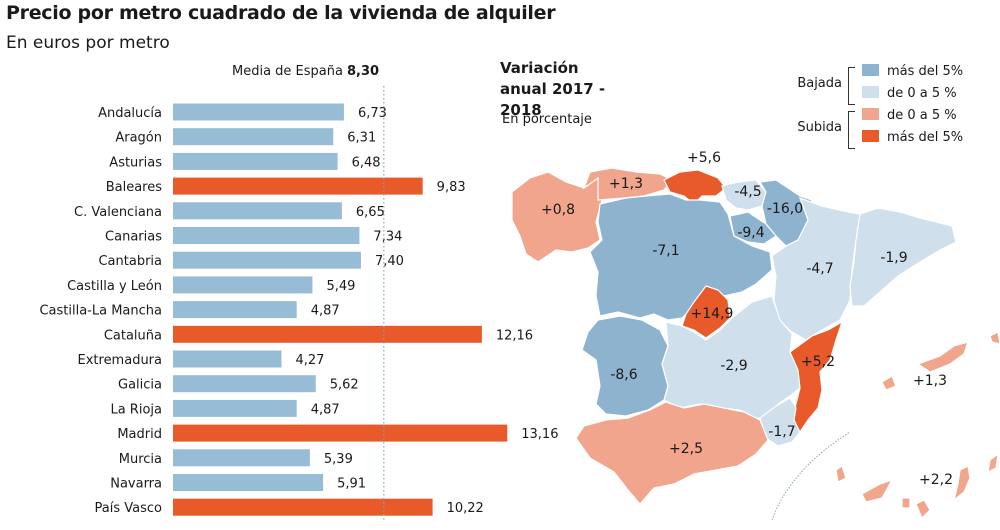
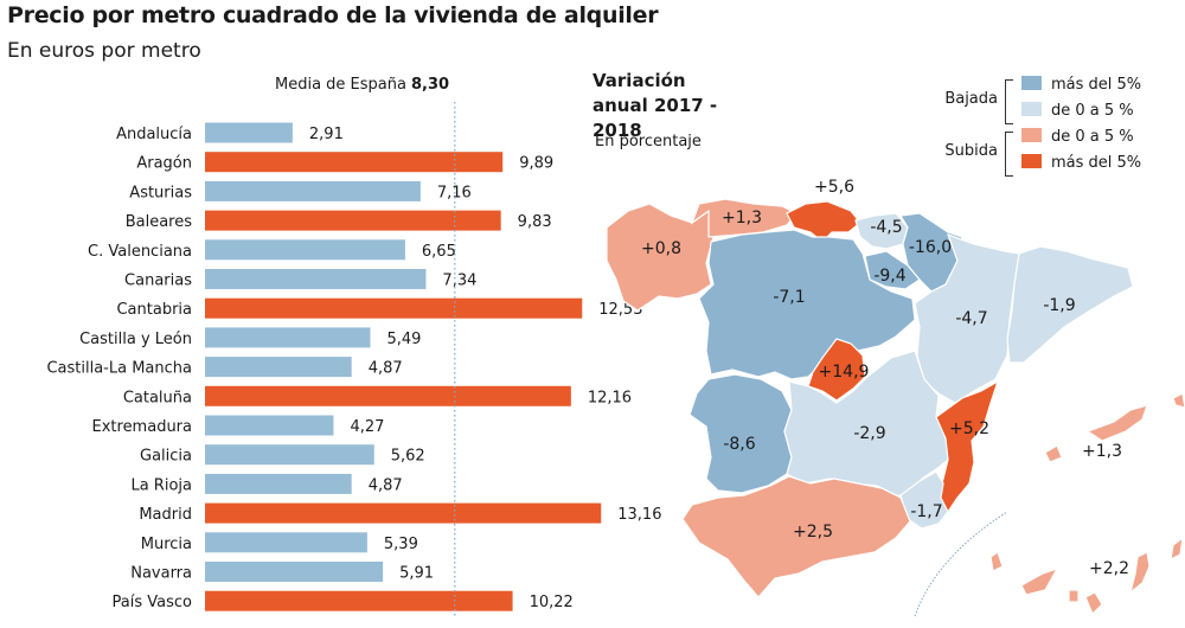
Precio por metro cuadrado de la vivienda de alquiler/Andalucía: 6,73 -> 2,91
Precio por metro cuadrado de la vivienda de alquiler/Aragón: 6,31 -> 9,89
Precio por metro cuadrado de la vivienda de alquiler/Asturias: 6,48 -> 7,16
Precio por metro cuadrado de la vivienda de alquiler/Cantabria: 7,40 -> 12,53
